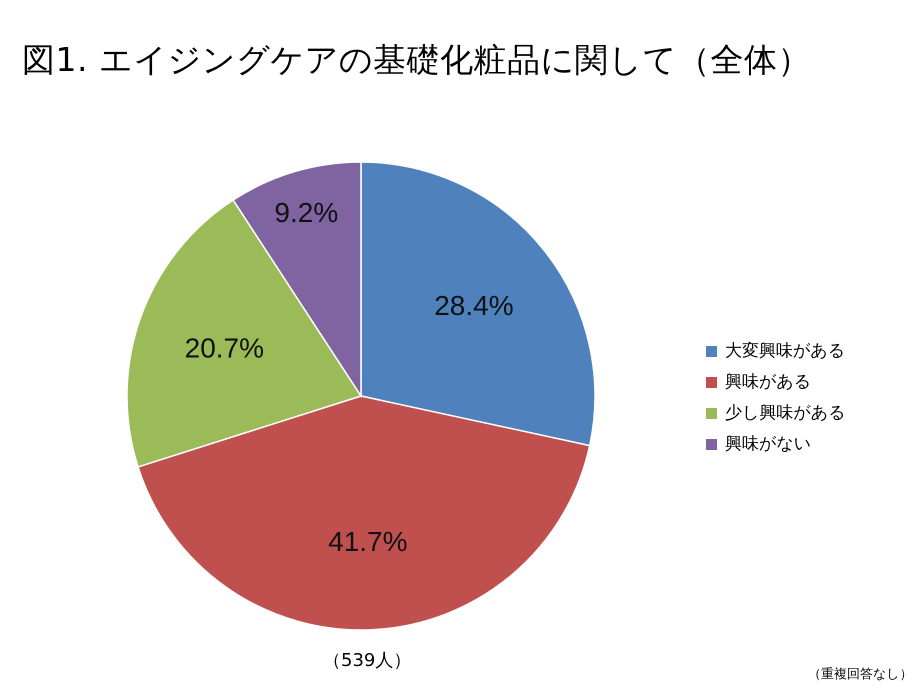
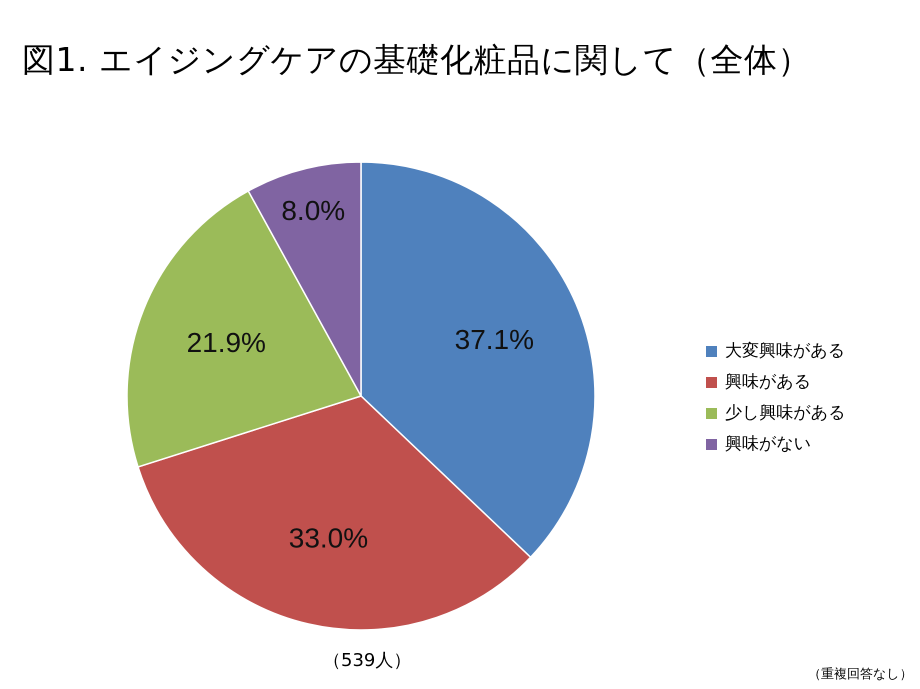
大変興味がある: 28.4% -> 37.1%
興味がある: 41.7% -> 33.0%
少し興味がある: 20.7% -> 21.9%
興味がない: 9.2% -> 8.0%
